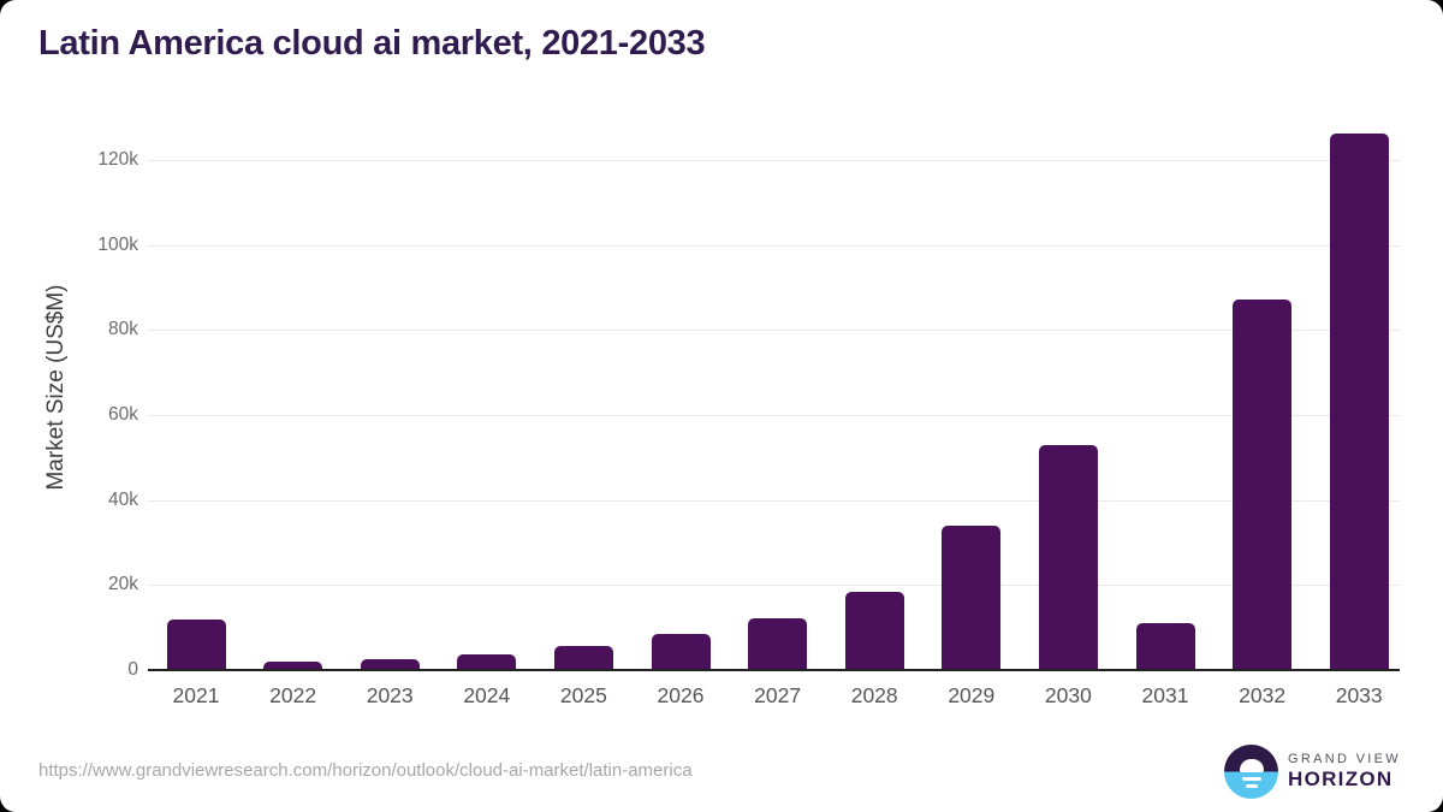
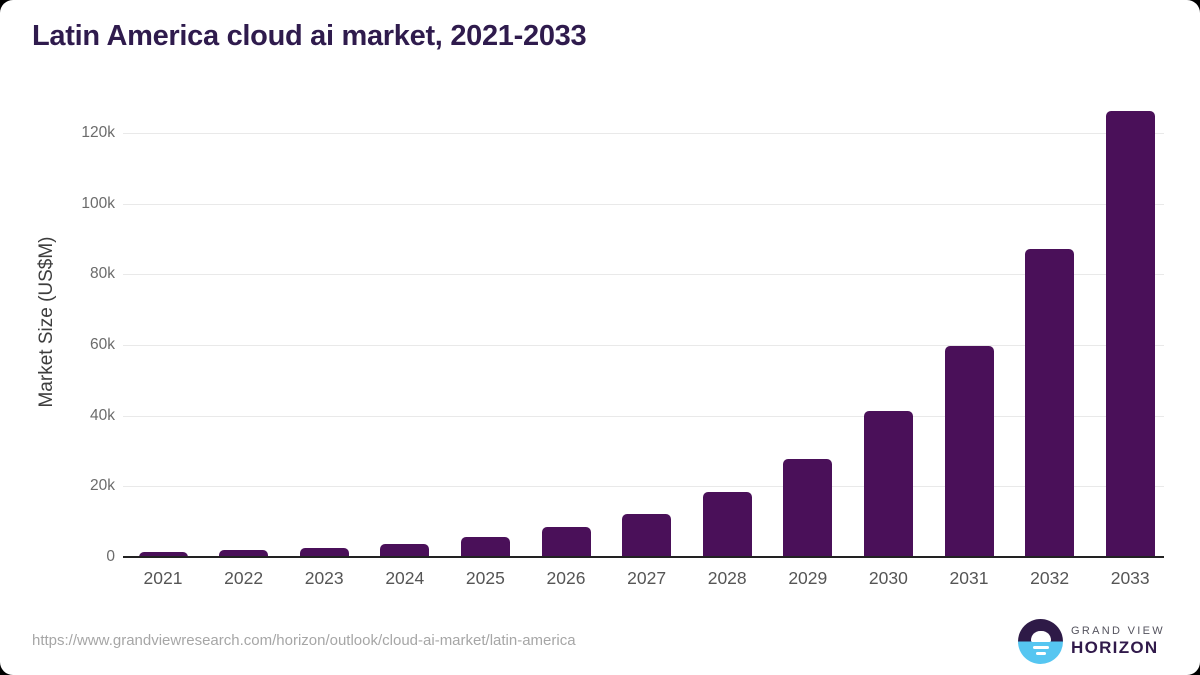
2021: 12k -> 1k
2029: 34k -> 28k
2030: 53k -> 41k
2031: 11k -> 60k
